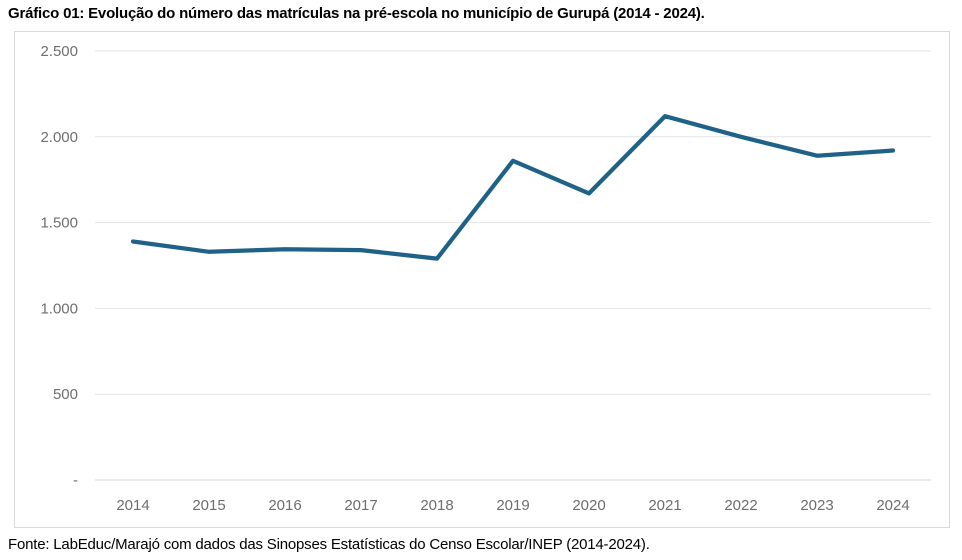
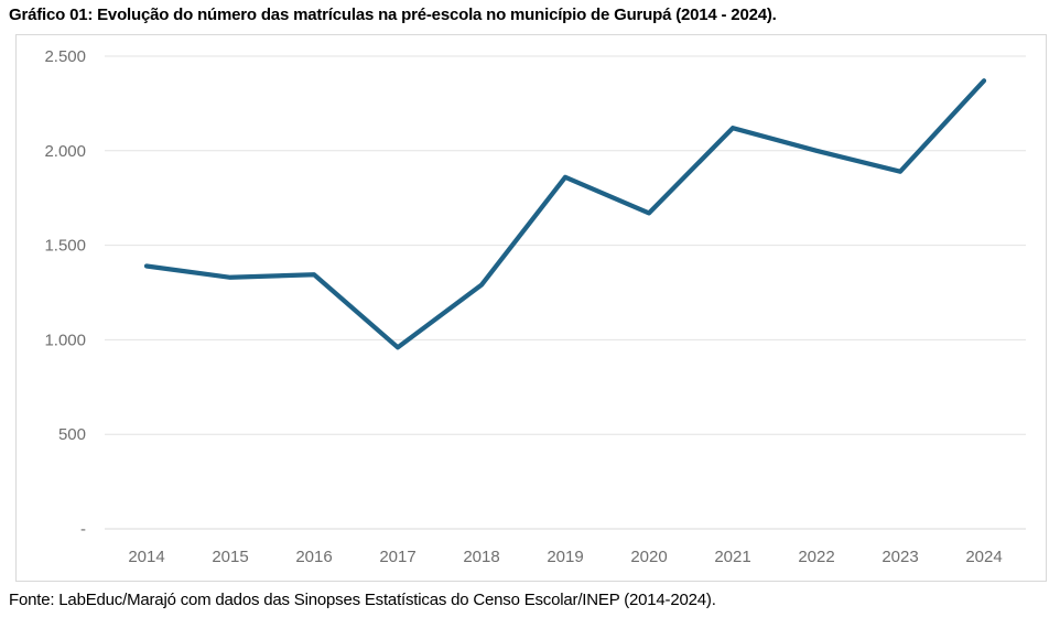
2017: 1340 -> 960
2024: 1920 -> 2370
